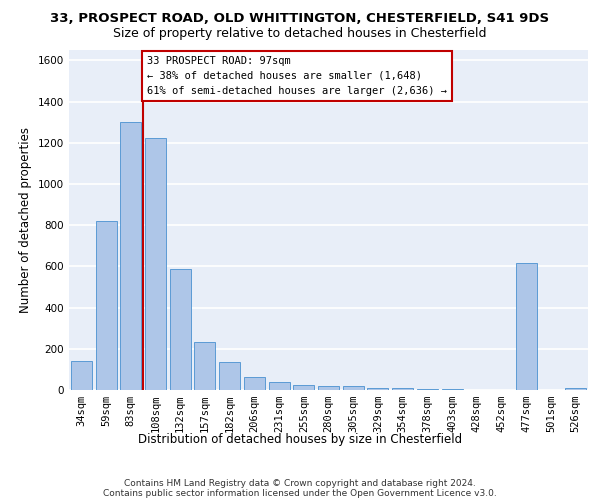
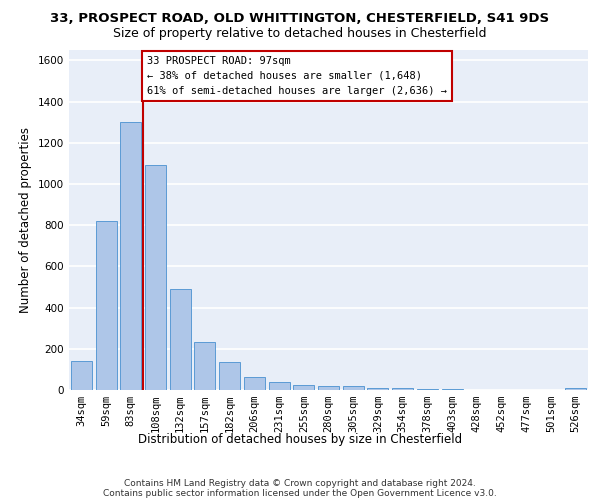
108sqm: 1225 -> 1090
132sqm: 585 -> 490
477sqm: 615 -> 1
